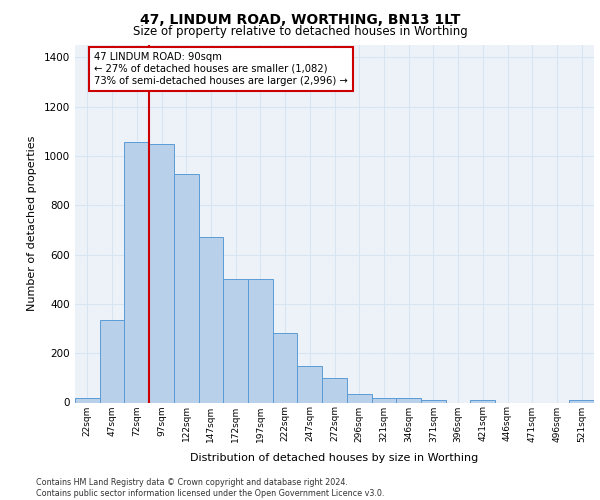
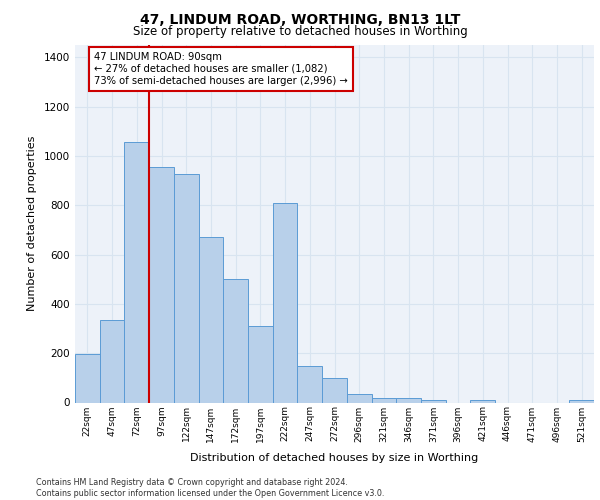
22sqm: 18 -> 195
97sqm: 1050 -> 955
197sqm: 500 -> 310
222sqm: 280 -> 810
